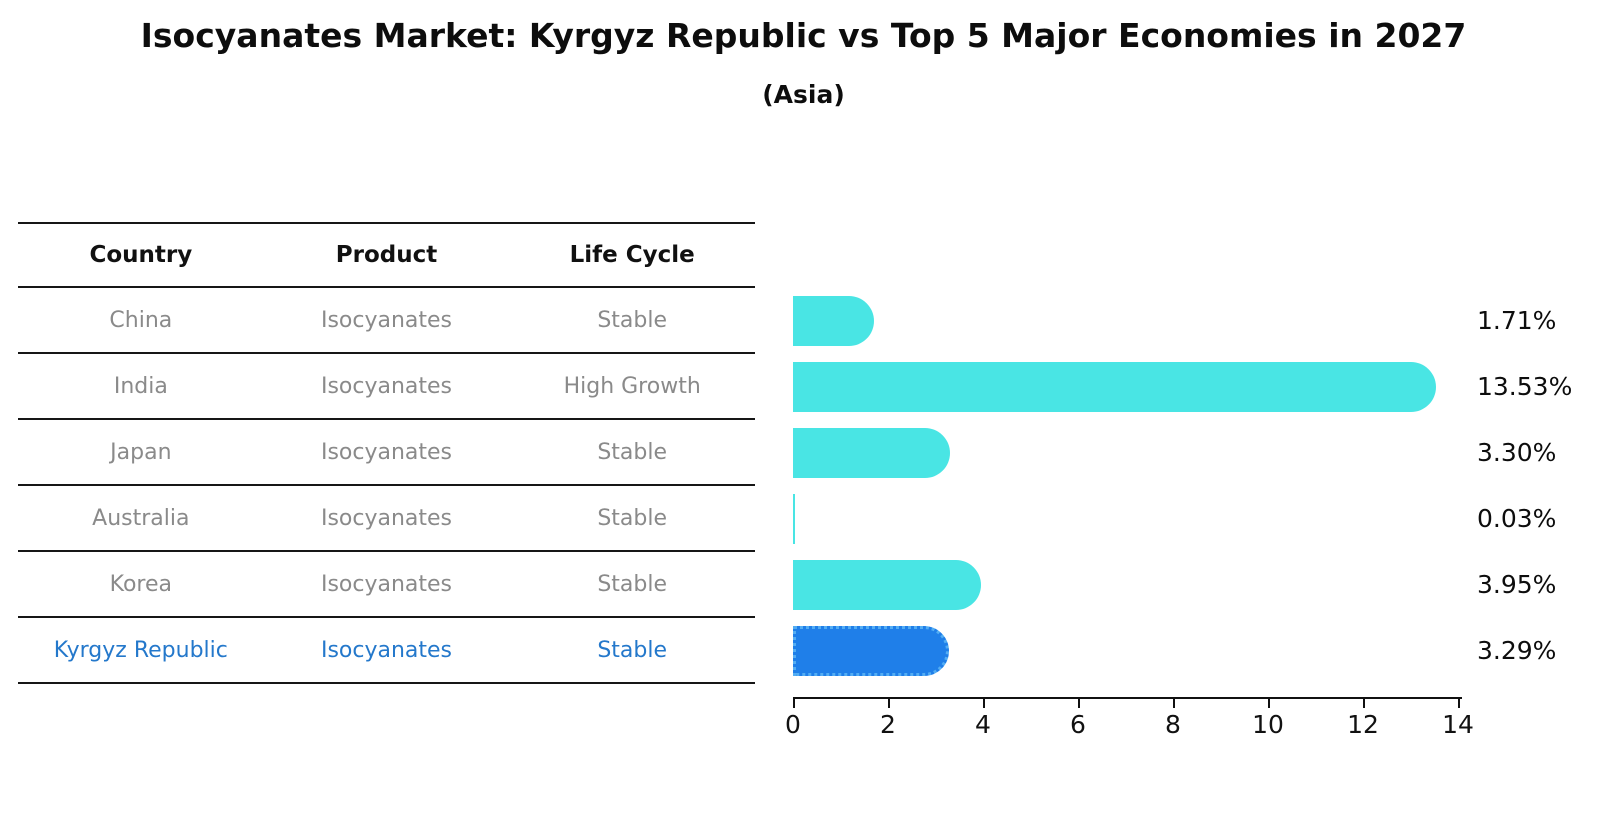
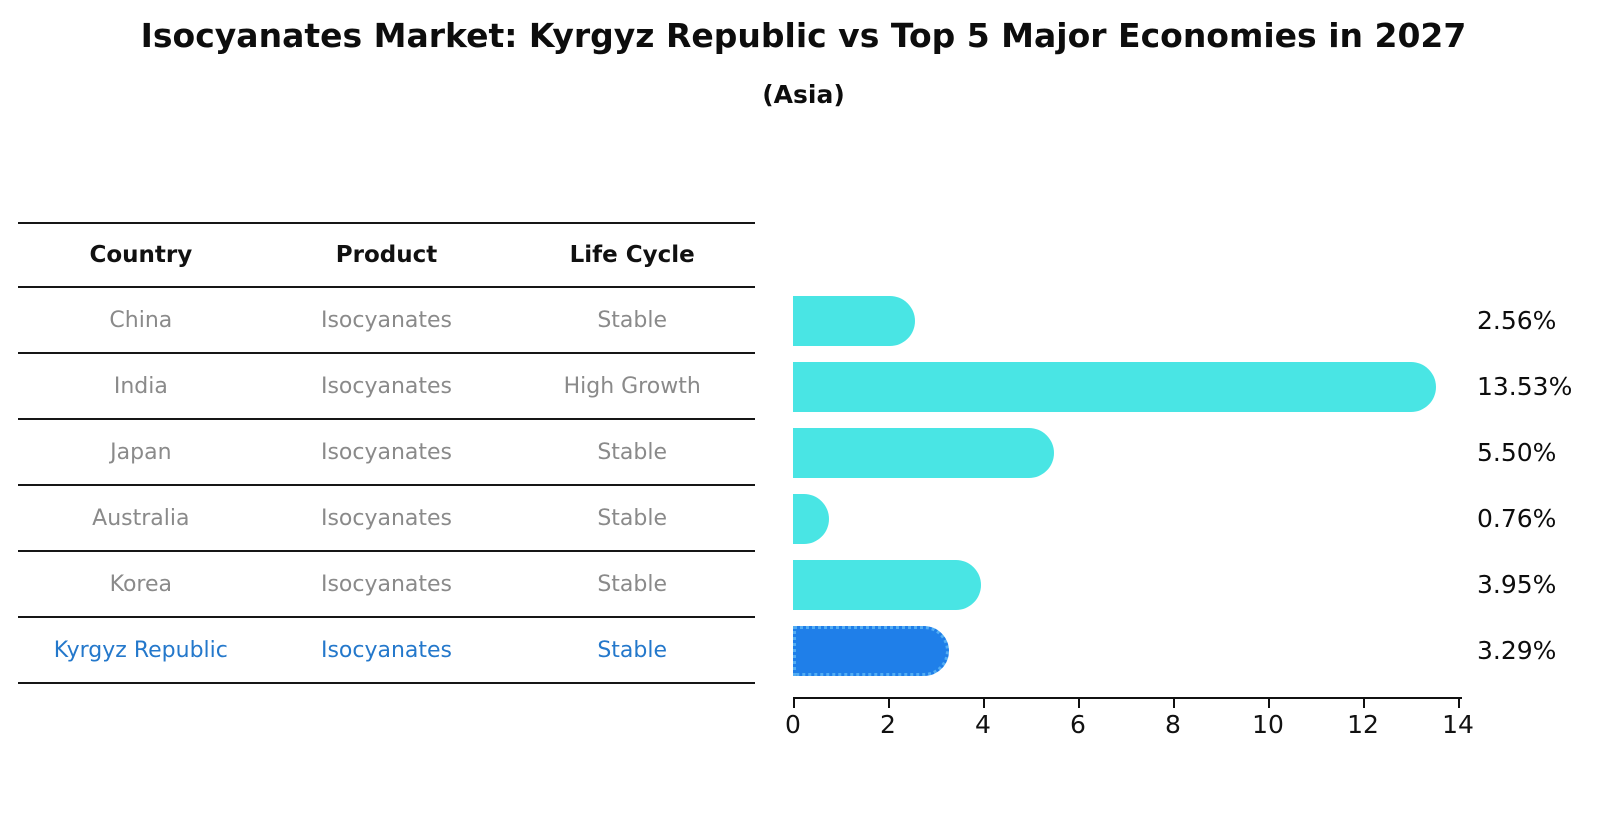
China: 1.71% -> 2.56%
Japan: 3.30% -> 5.50%
Australia: 0.03% -> 0.76%
